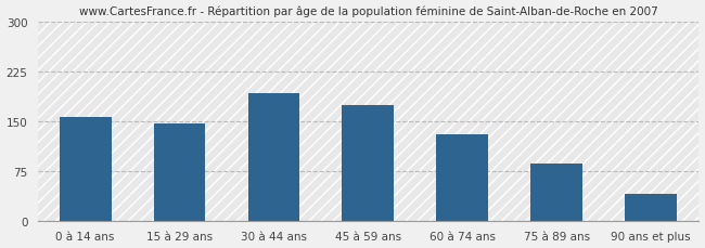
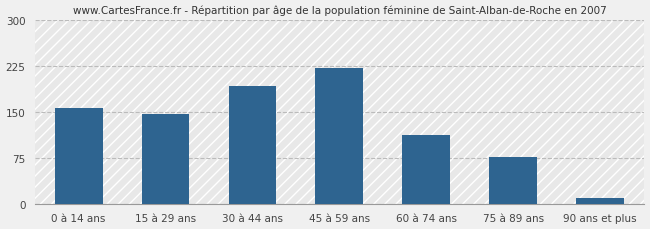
45 à 59 ans: 174 -> 222
60 à 74 ans: 130 -> 113
75 à 89 ans: 86 -> 76
90 ans et plus: 40 -> 10
